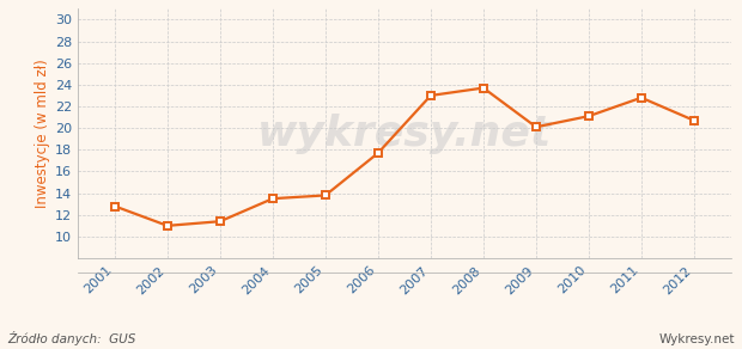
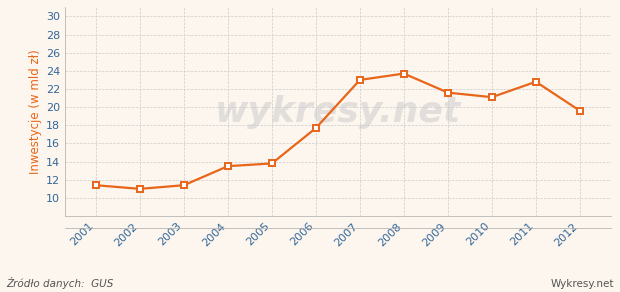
2001: 12.8 -> 11.4
2009: 20.1 -> 21.6
2012: 20.7 -> 19.6
